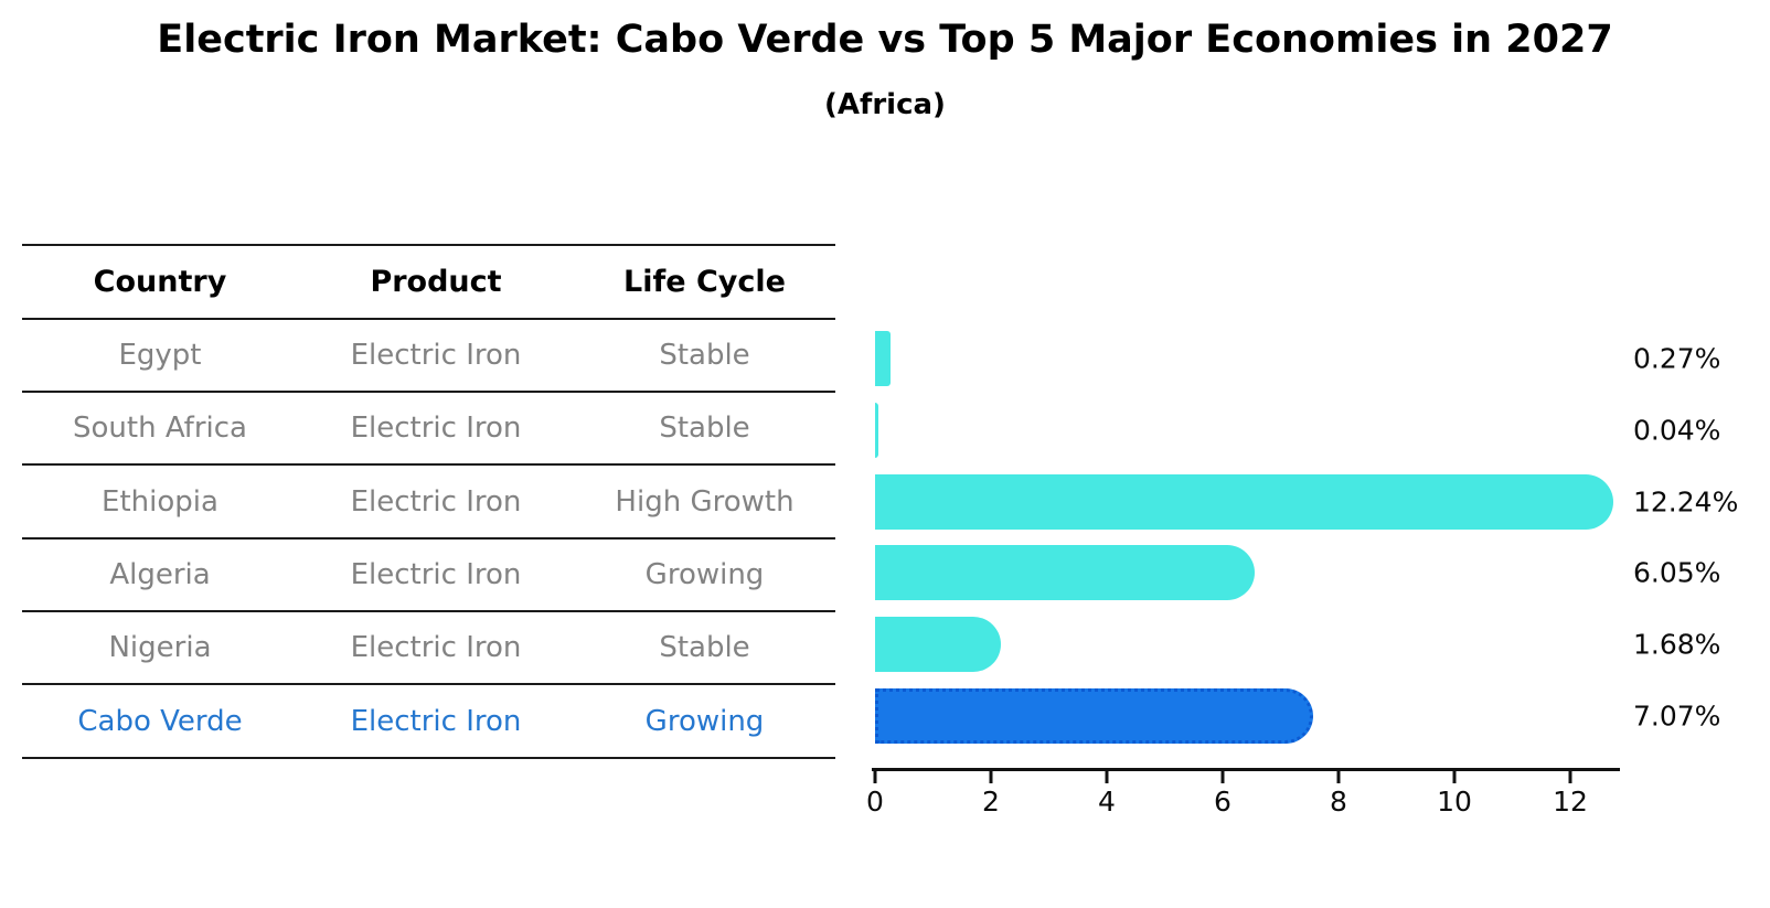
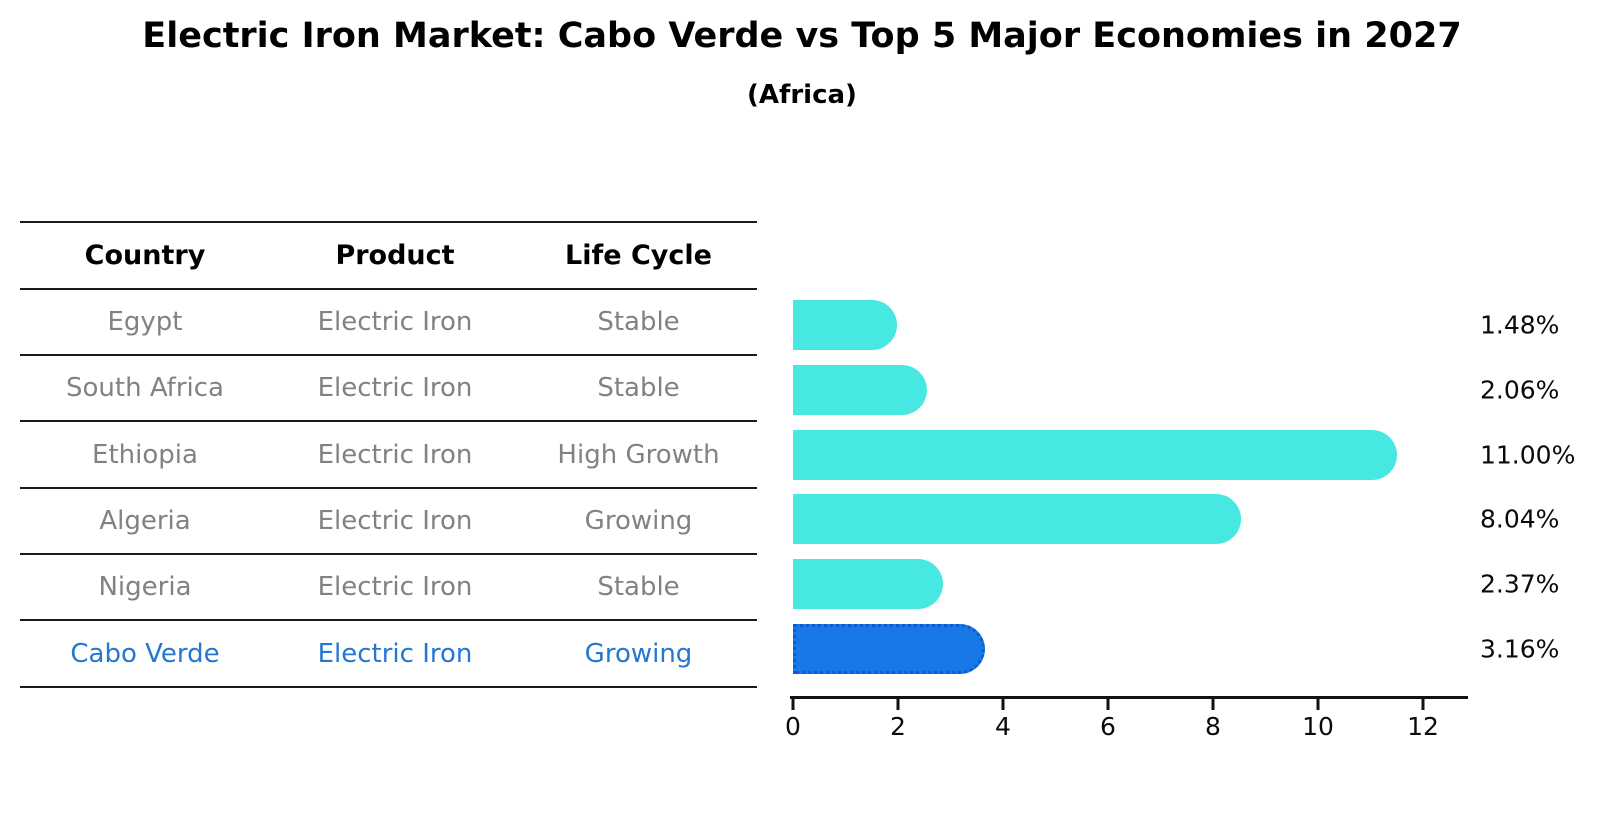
Egypt: 0.27% -> 1.48%
South Africa: 0.04% -> 2.06%
Ethiopia: 12.24% -> 11.00%
Algeria: 6.05% -> 8.04%
Nigeria: 1.68% -> 2.37%
Cabo Verde: 7.07% -> 3.16%
